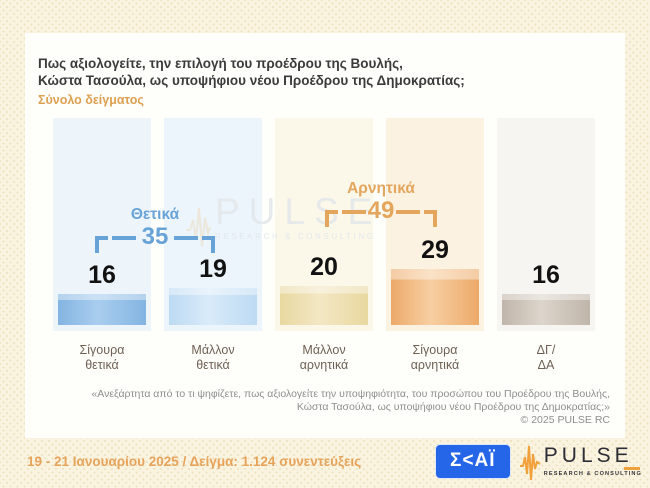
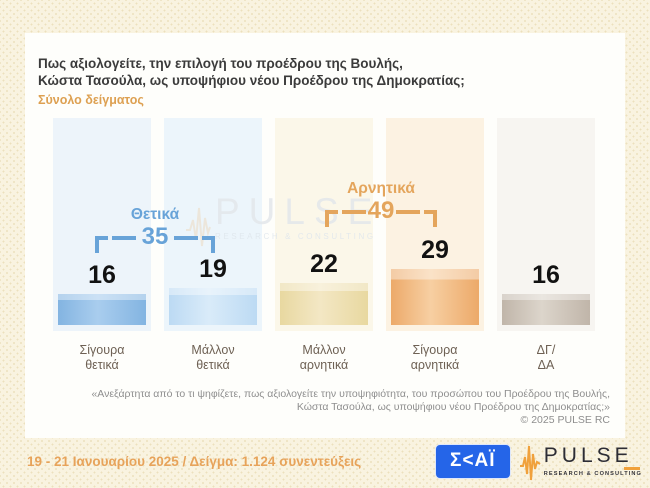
Μάλλον αρνητικά: 20 -> 22
